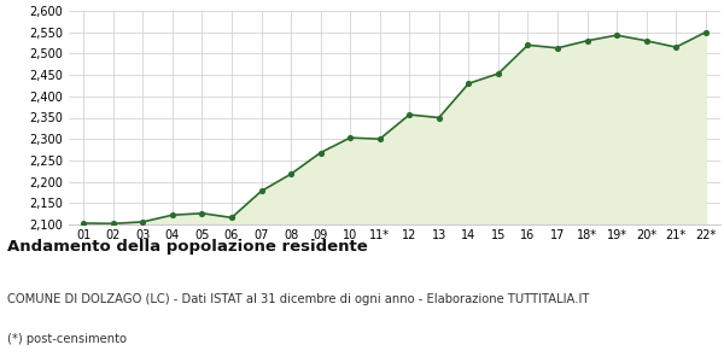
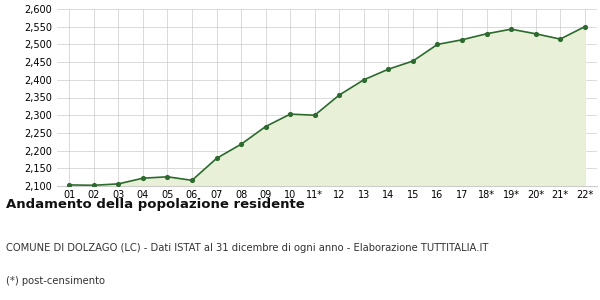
13: 2,350 -> 2,400
16: 2,520 -> 2,500
